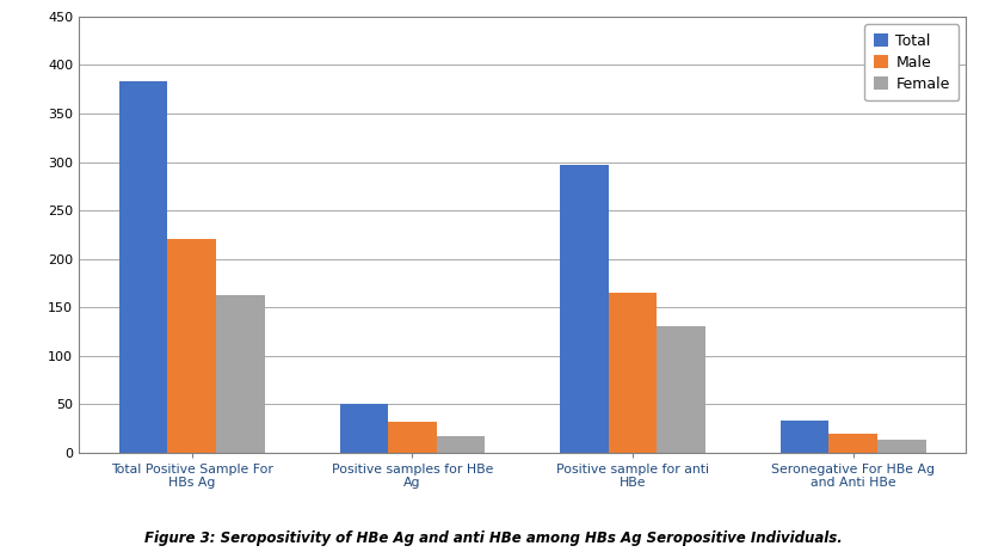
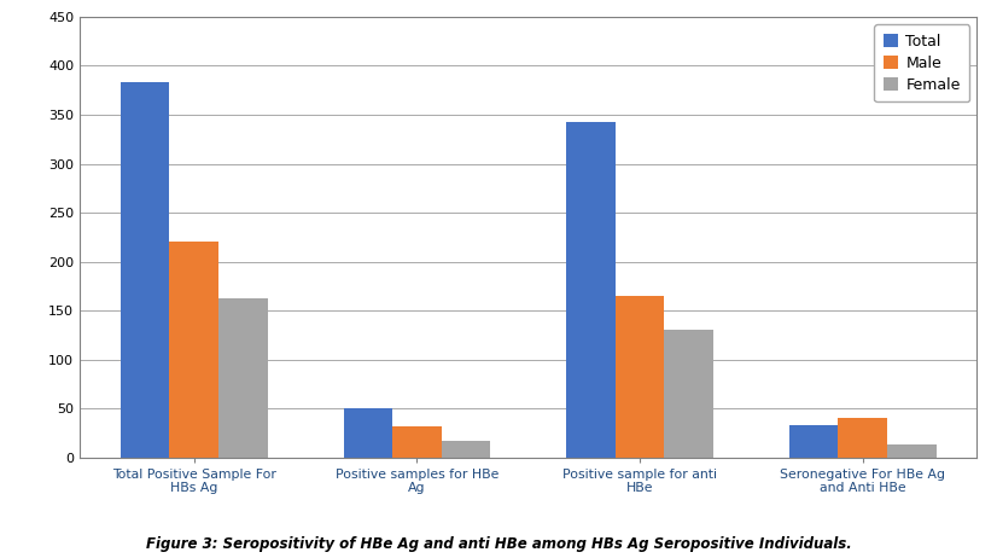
Total/Positive sample for anti HBe: 297 -> 342
Male/Seronegative For HBe Ag and Anti HBe: 19 -> 40
